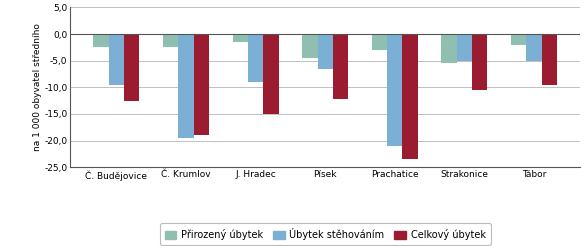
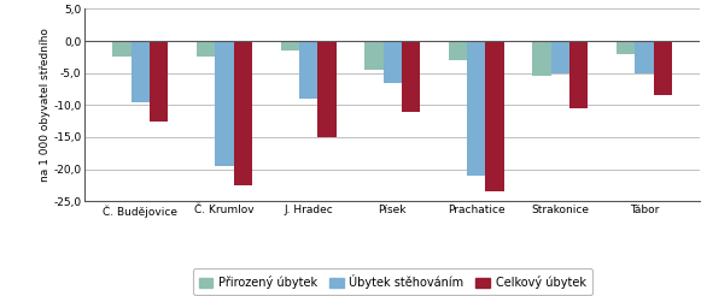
Celkový úbytek/Č. Krumlov: -19,0 -> -22,5
Celkový úbytek/Písek: -12,2 -> -11,0
Celkový úbytek/Tábor: -9,6 -> -8,5
